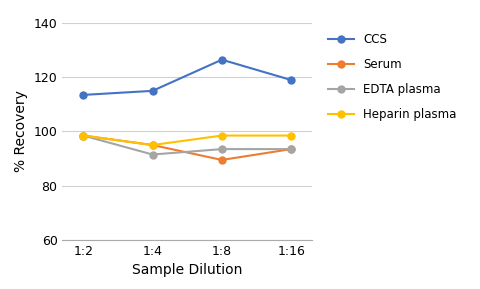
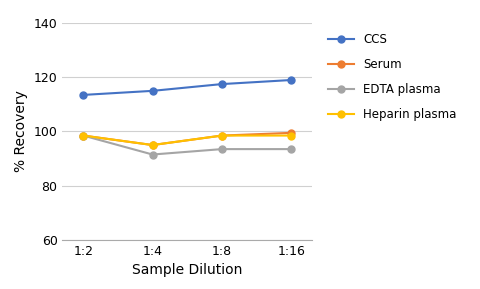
CCS/1:8: 126.5 -> 117.5
Serum/1:8: 89.5 -> 98.5
Serum/1:16: 93.5 -> 99.5
